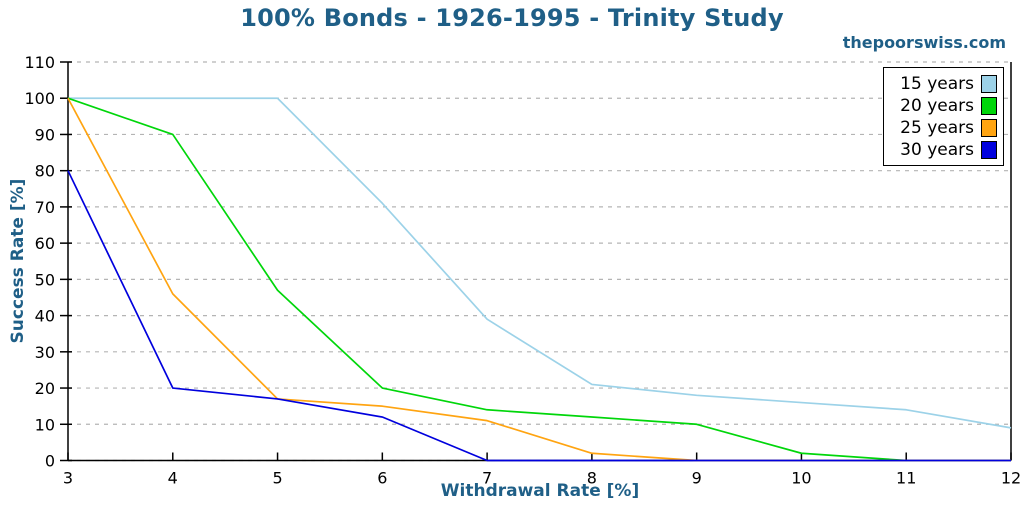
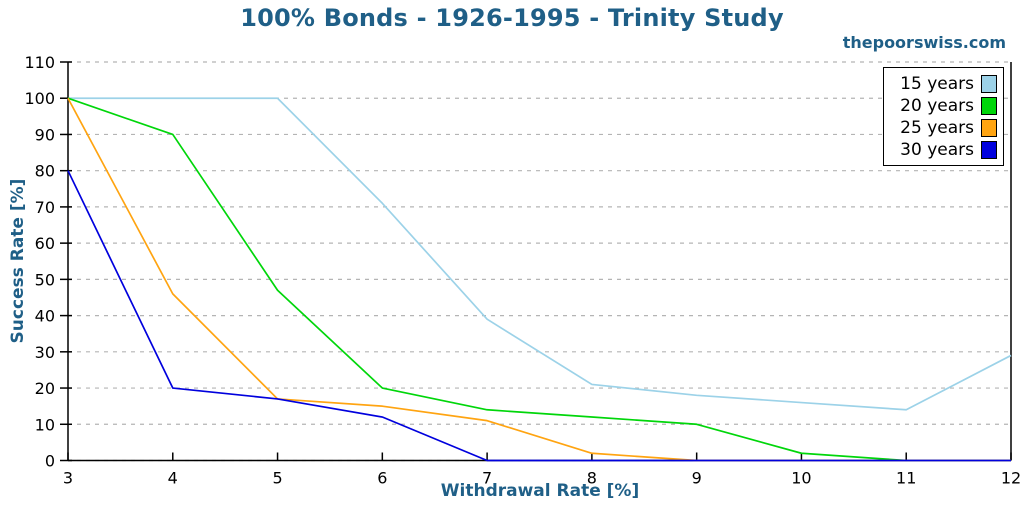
15 years/12: 9 -> 29
